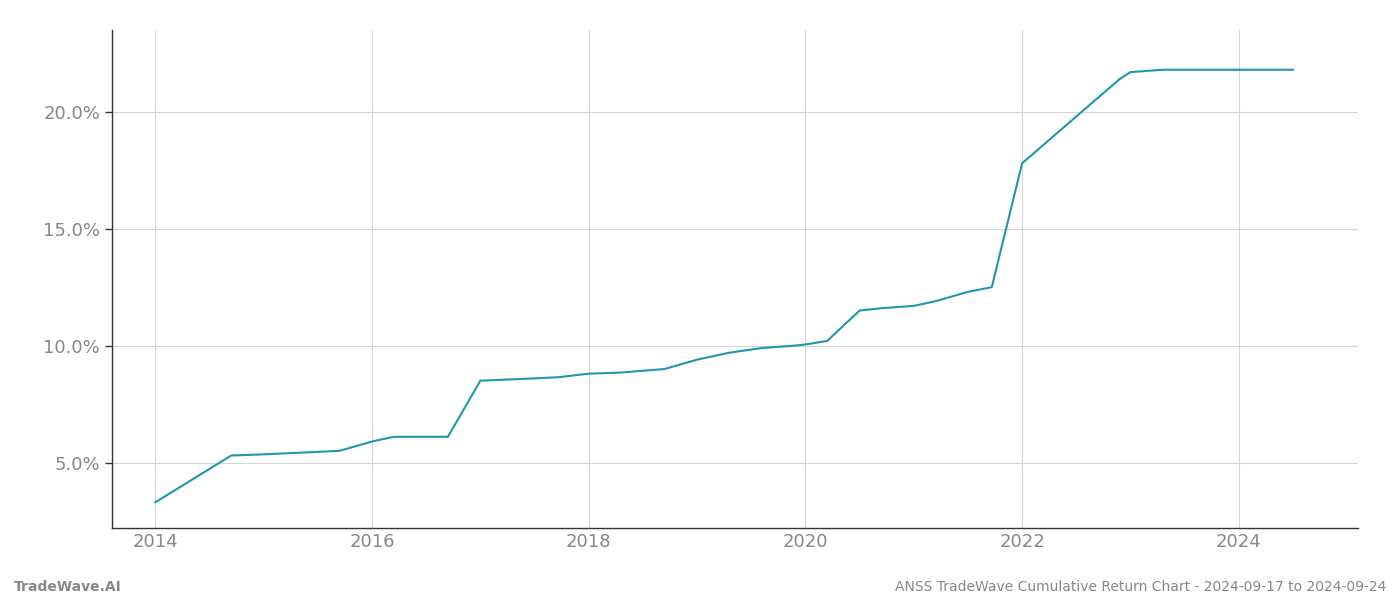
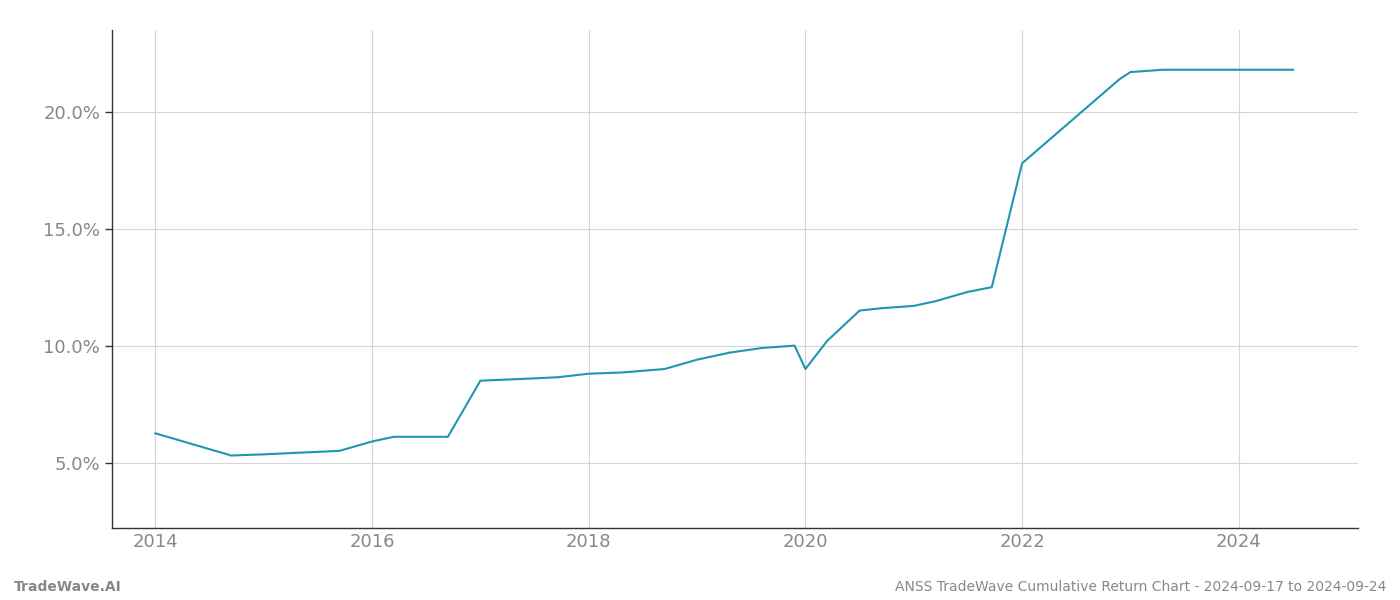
2014: 3.30% -> 6.25%
2020: 10.05% -> 9.00%
